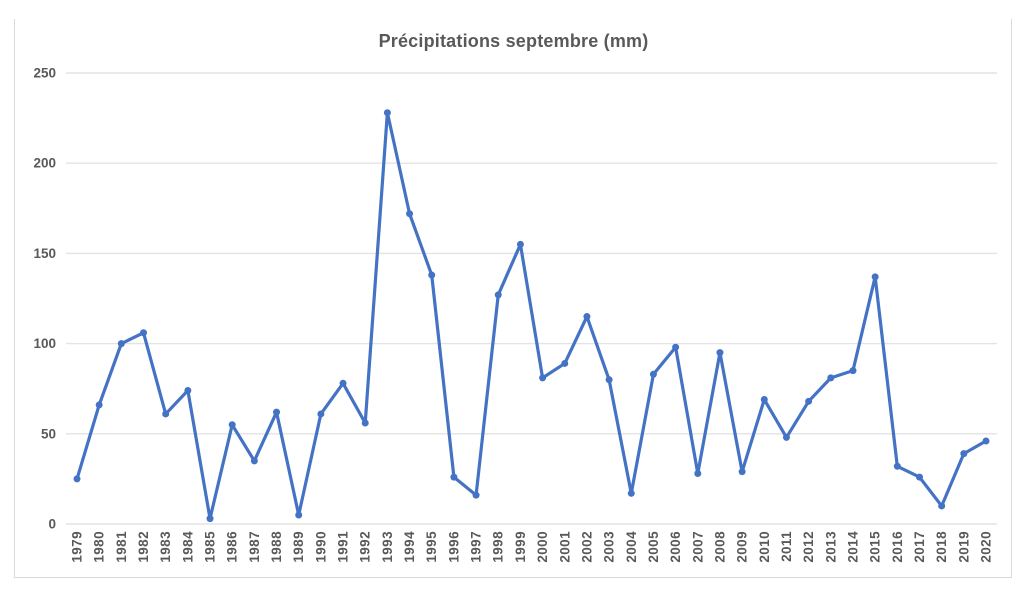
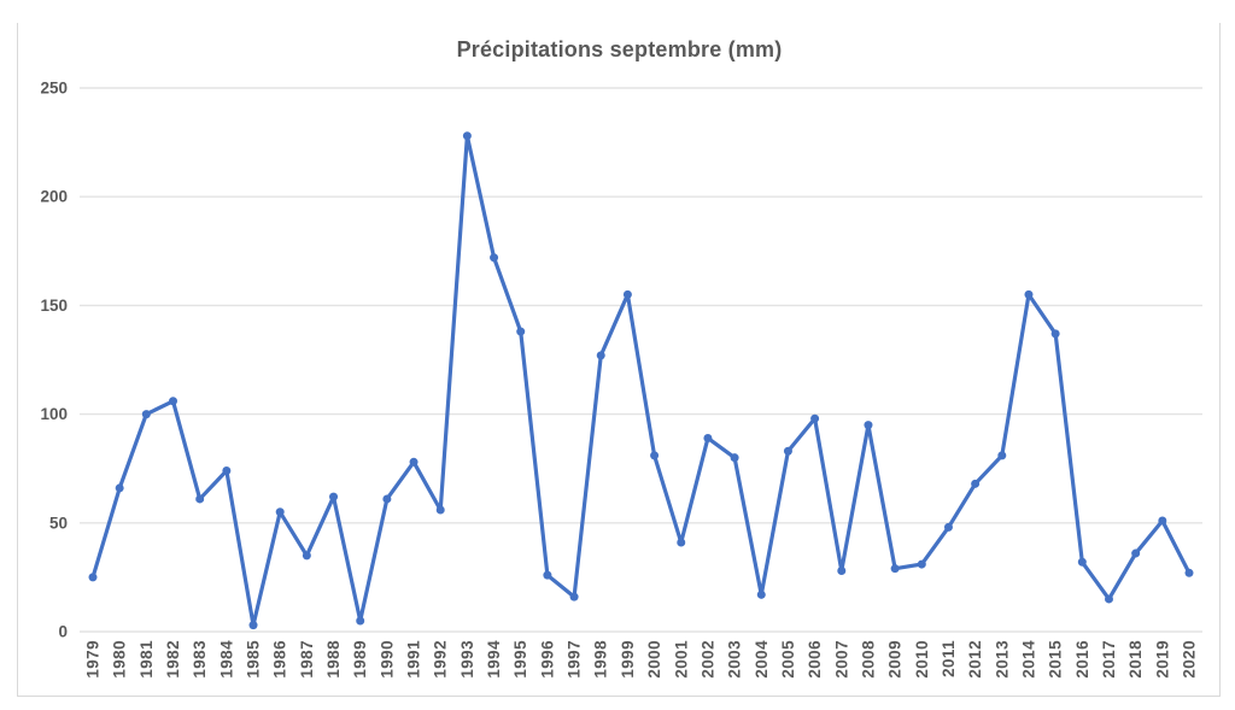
2001: 89 -> 41
2002: 115 -> 89
2010: 69 -> 31
2014: 85 -> 155
2017: 26 -> 15
2018: 10 -> 36
2019: 39 -> 51
2020: 46 -> 27
